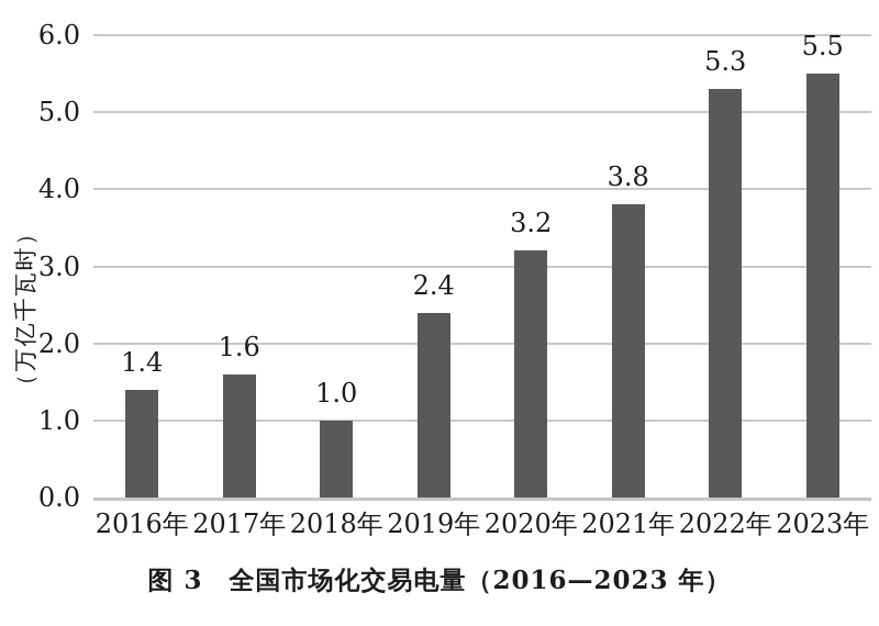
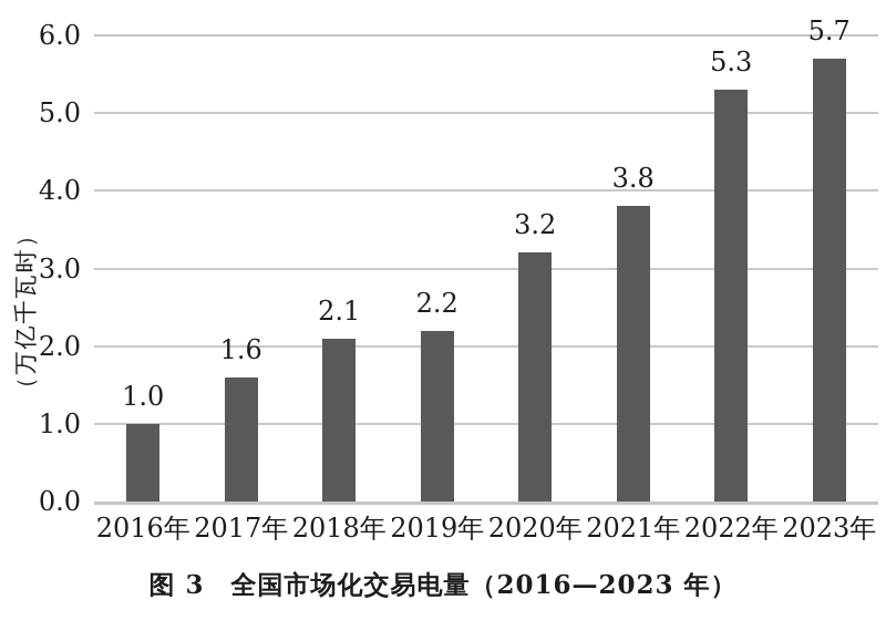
2016年: 1.4 -> 1.0
2018年: 1.0 -> 2.1
2019年: 2.4 -> 2.2
2023年: 5.5 -> 5.7
